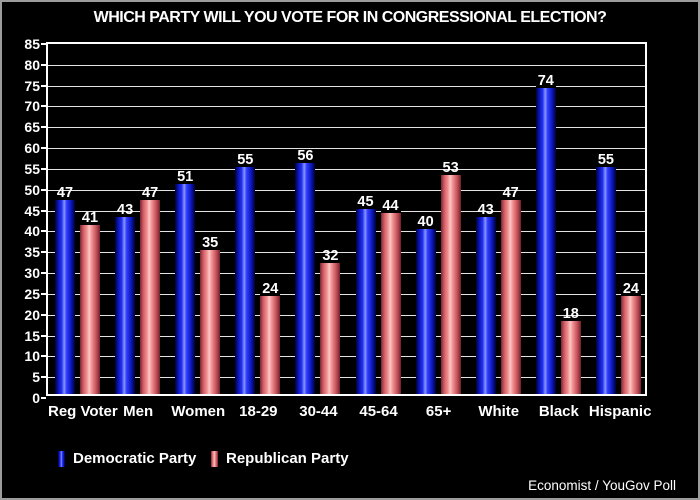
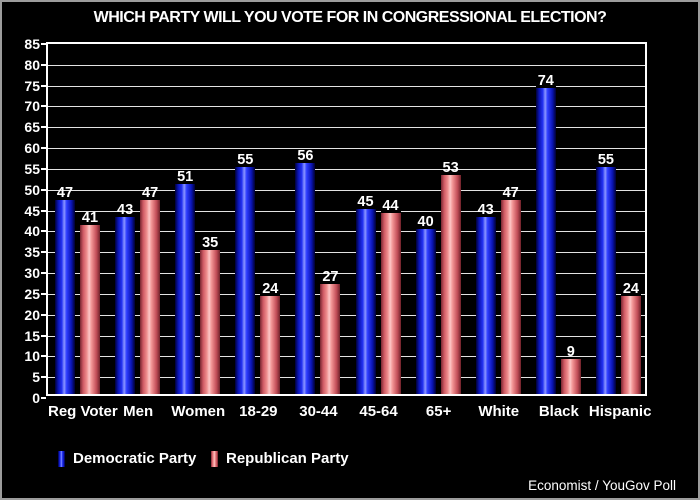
Republican Party/30-44: 32 -> 27
Republican Party/Black: 18 -> 9
